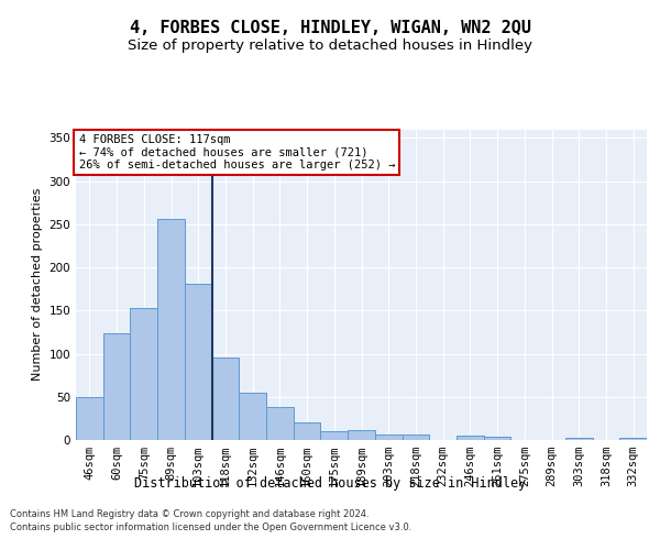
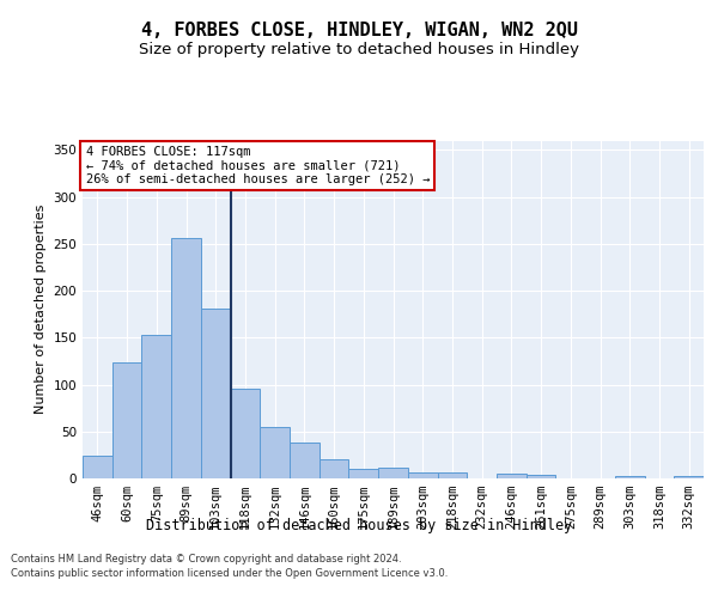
46sqm: 50 -> 24
